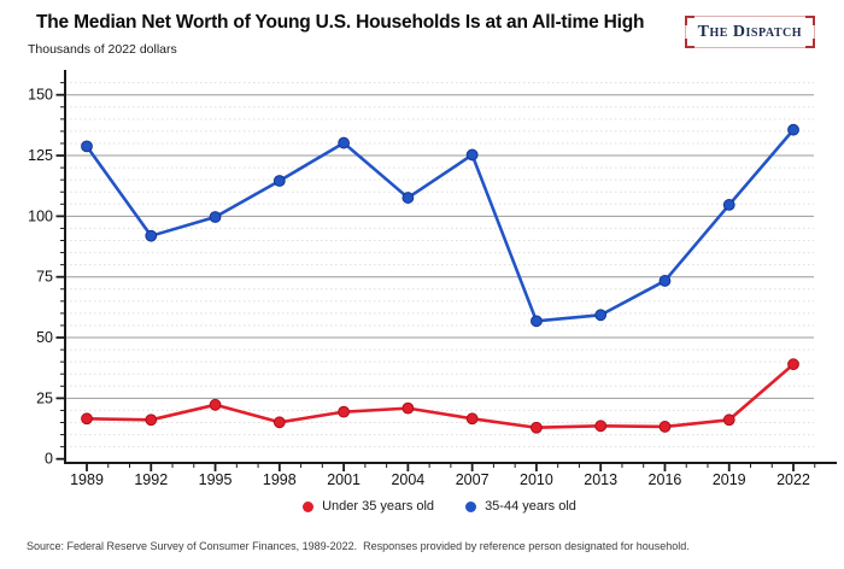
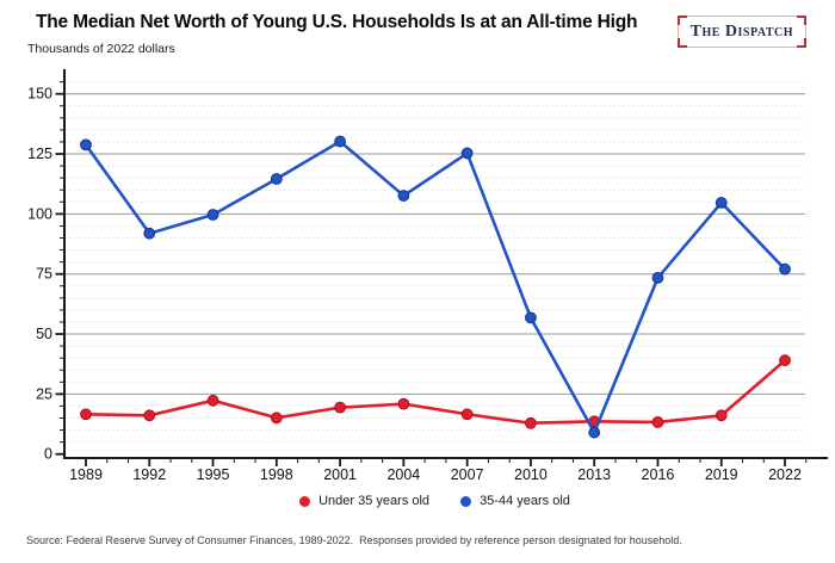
35-44 years old/2013: 59 -> 9
35-44 years old/2022: 136 -> 77
